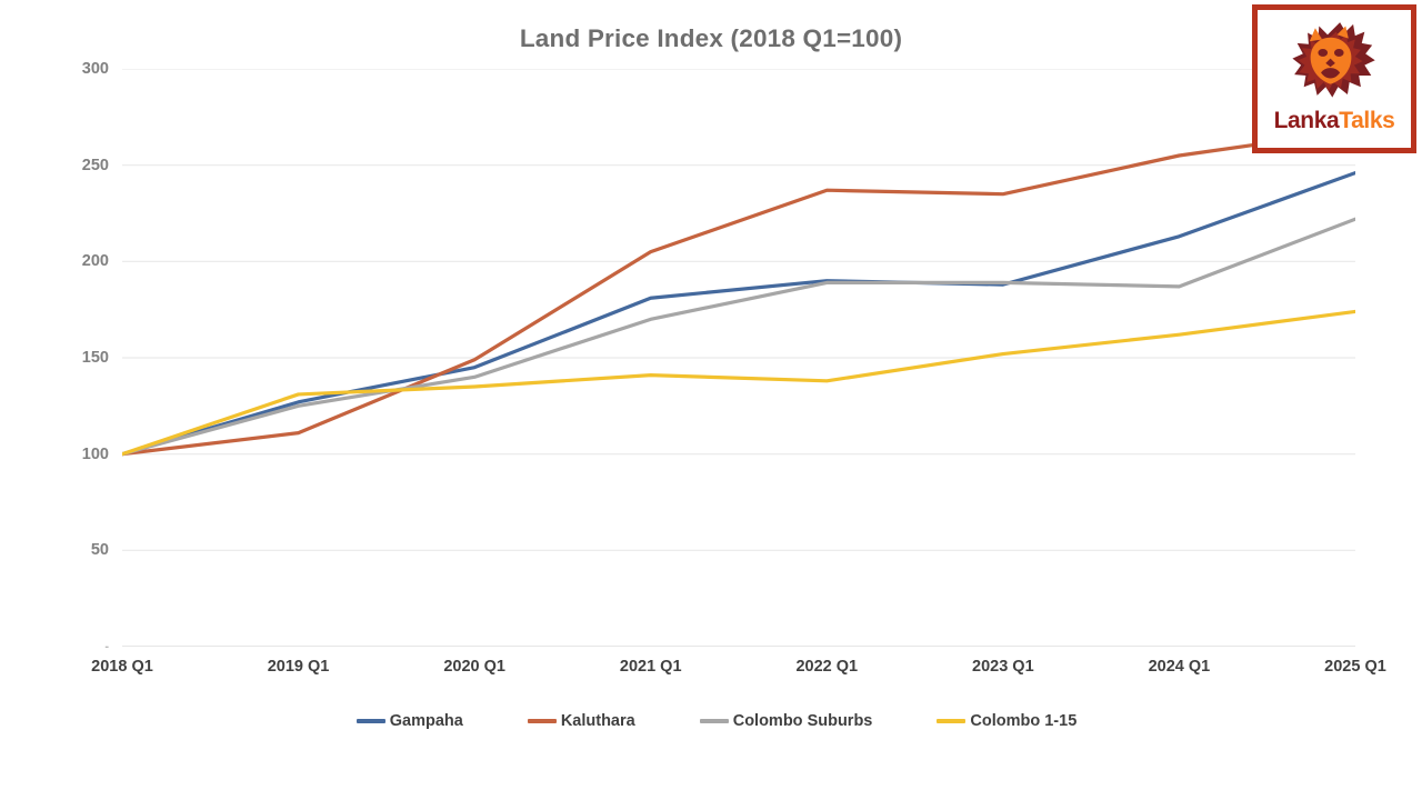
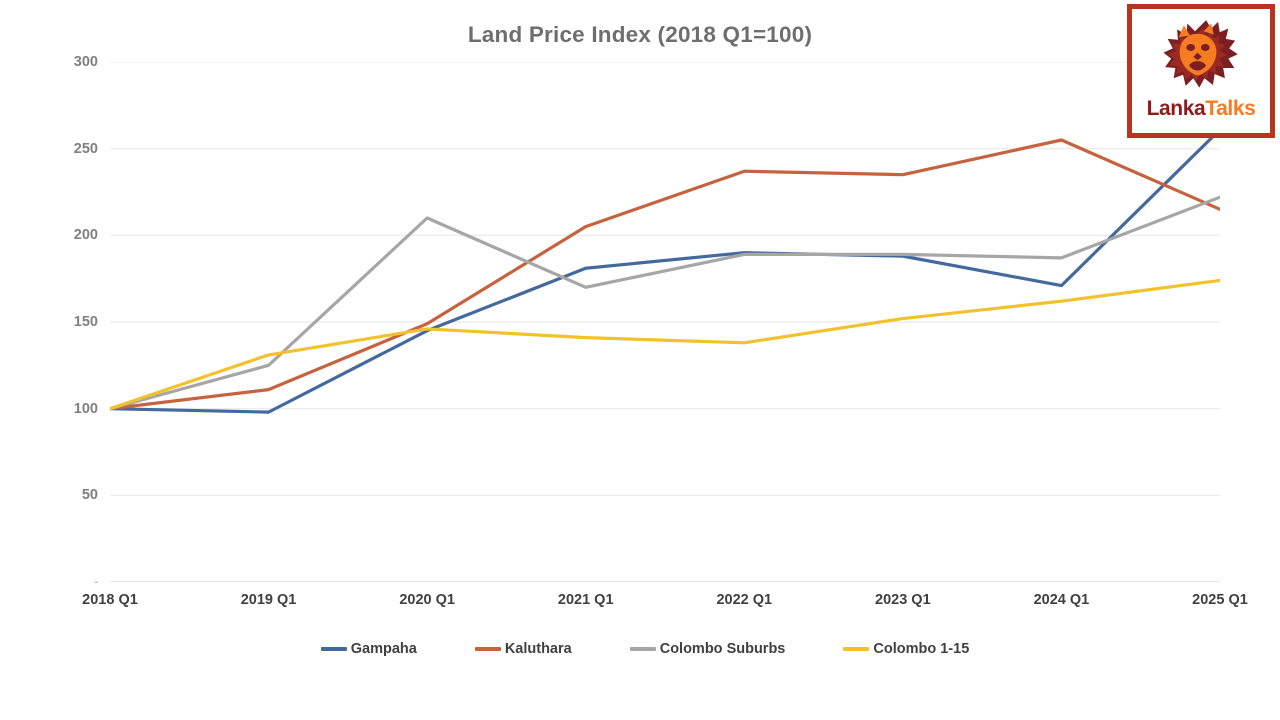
Gampaha/2019 Q1: 127 -> 98
Colombo Suburbs/2020 Q1: 140 -> 210
Colombo 1-15/2020 Q1: 135 -> 146
Gampaha/2024 Q1: 213 -> 171
Gampaha/2025 Q1: 246 -> 261
Kaluthara/2025 Q1: 268 -> 215
